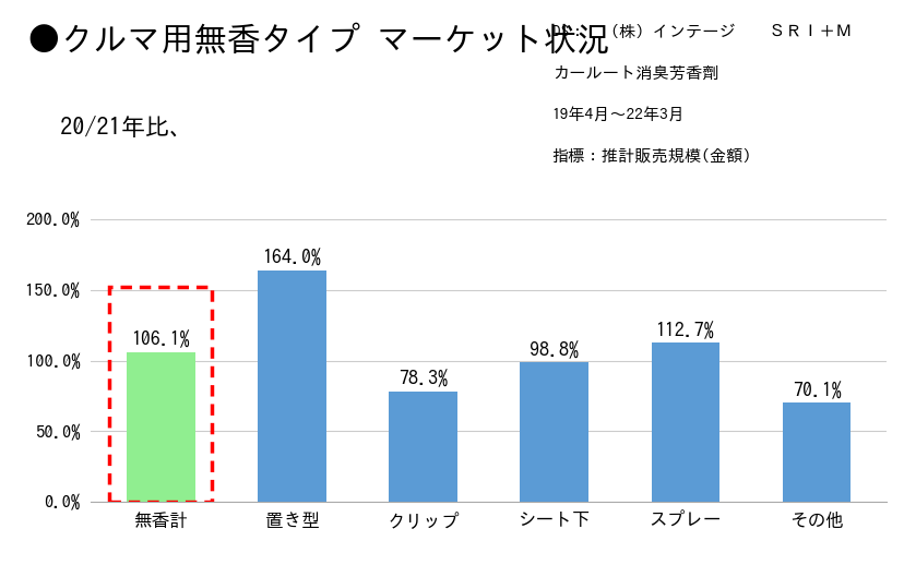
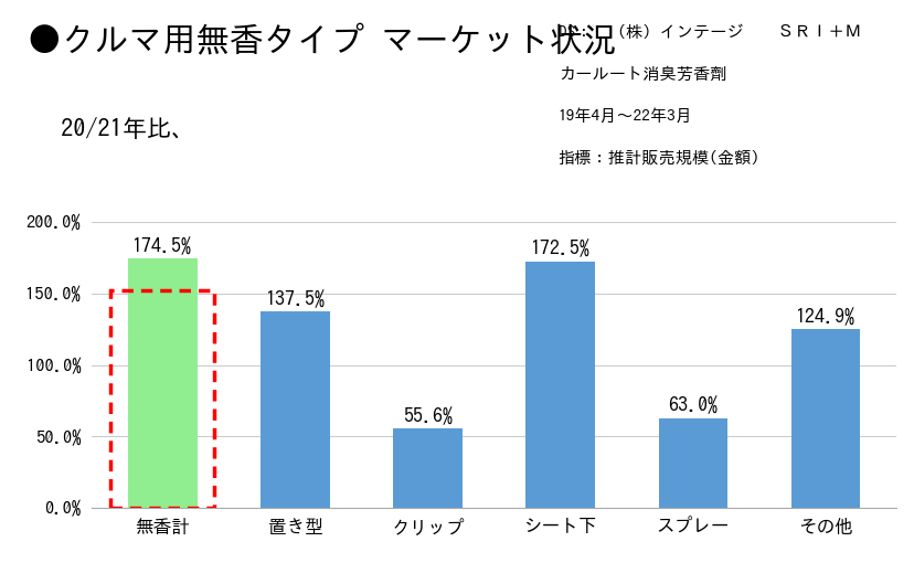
無香計: 106.1% -> 174.5%
置き型: 164.0% -> 137.5%
クリップ: 78.3% -> 55.6%
シート下: 98.8% -> 172.5%
スプレー: 112.7% -> 63.0%
その他: 70.1% -> 124.9%
